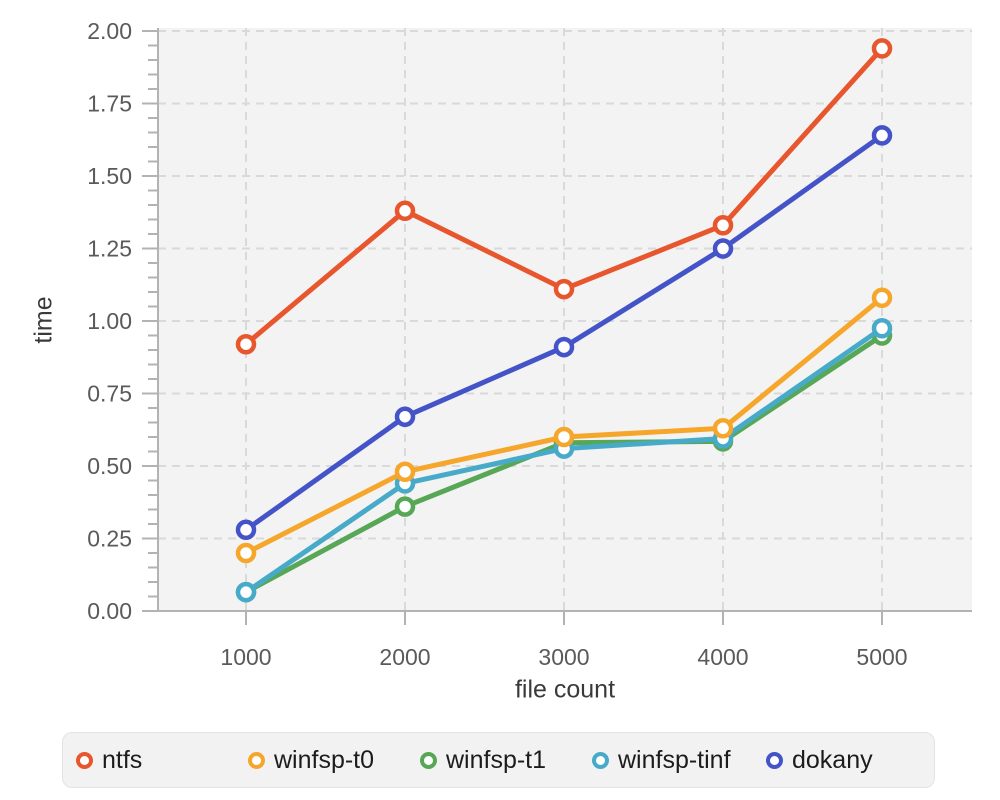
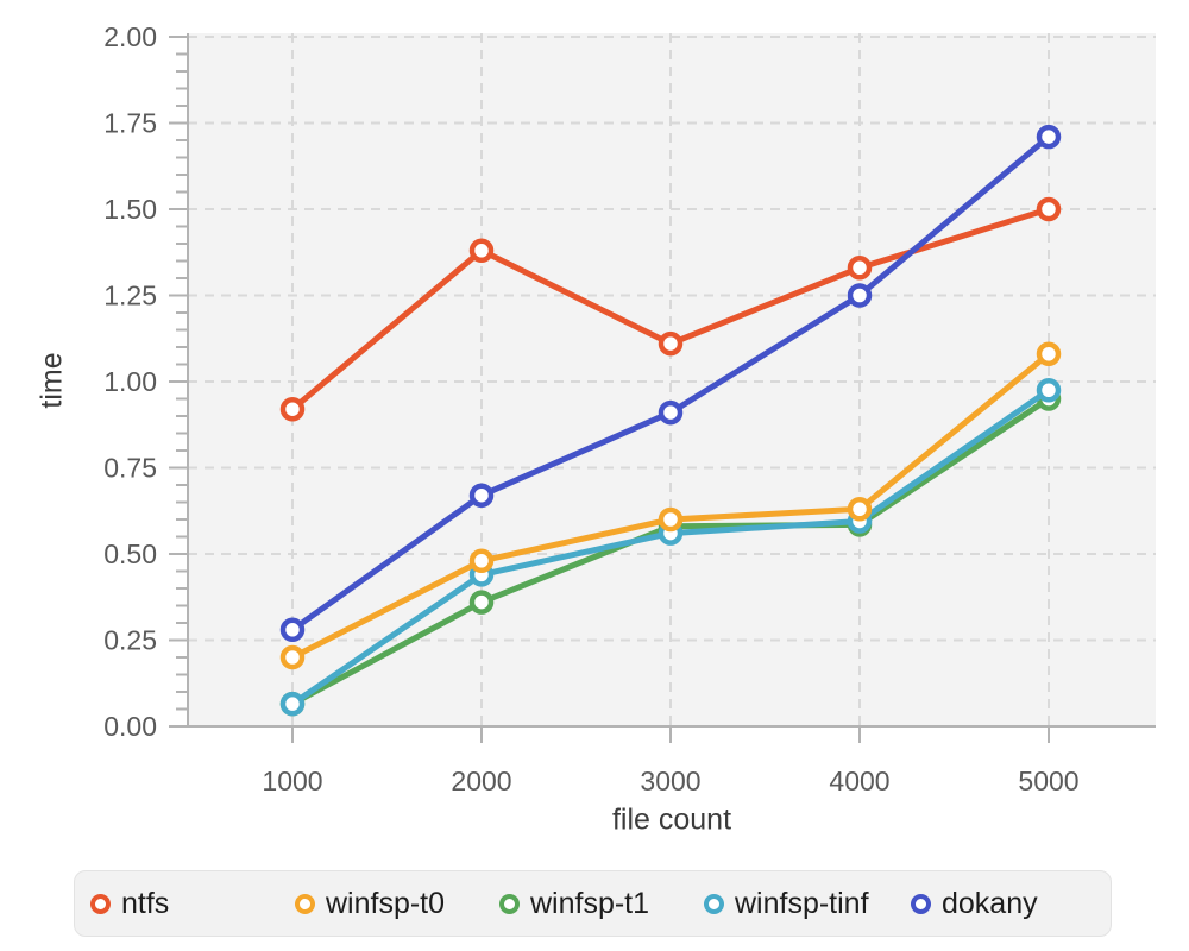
ntfs/5000: 1.94 -> 1.50
dokany/5000: 1.64 -> 1.71
